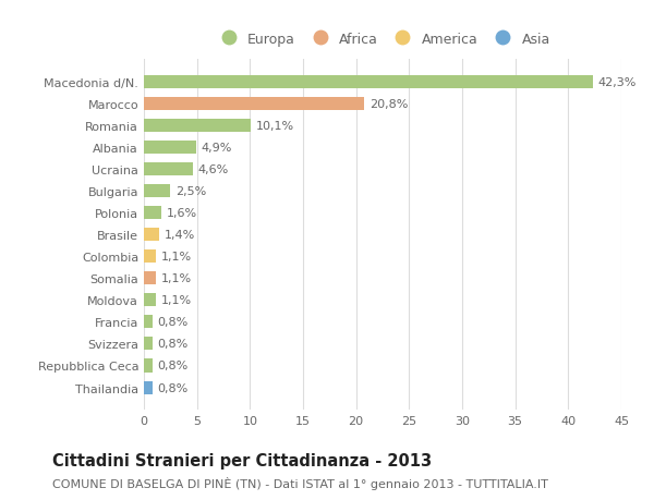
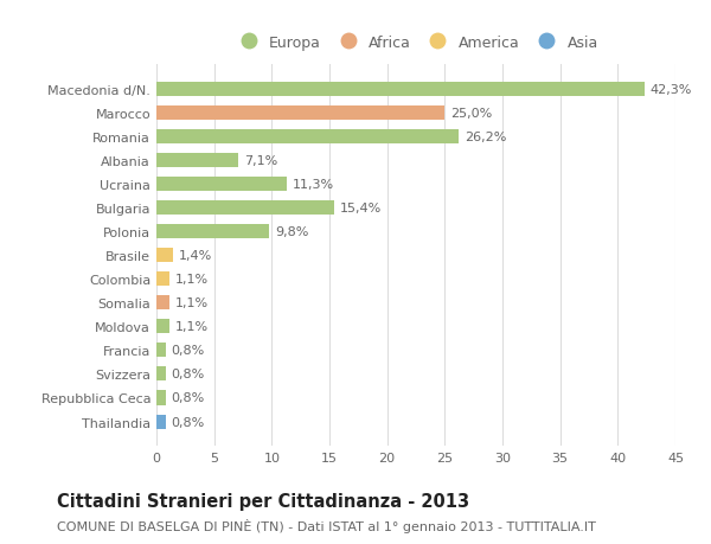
Marocco: 20,8% -> 25,0%
Romania: 10,1% -> 26,2%
Albania: 4,9% -> 7,1%
Ucraina: 4,6% -> 11,3%
Bulgaria: 2,5% -> 15,4%
Polonia: 1,6% -> 9,8%
